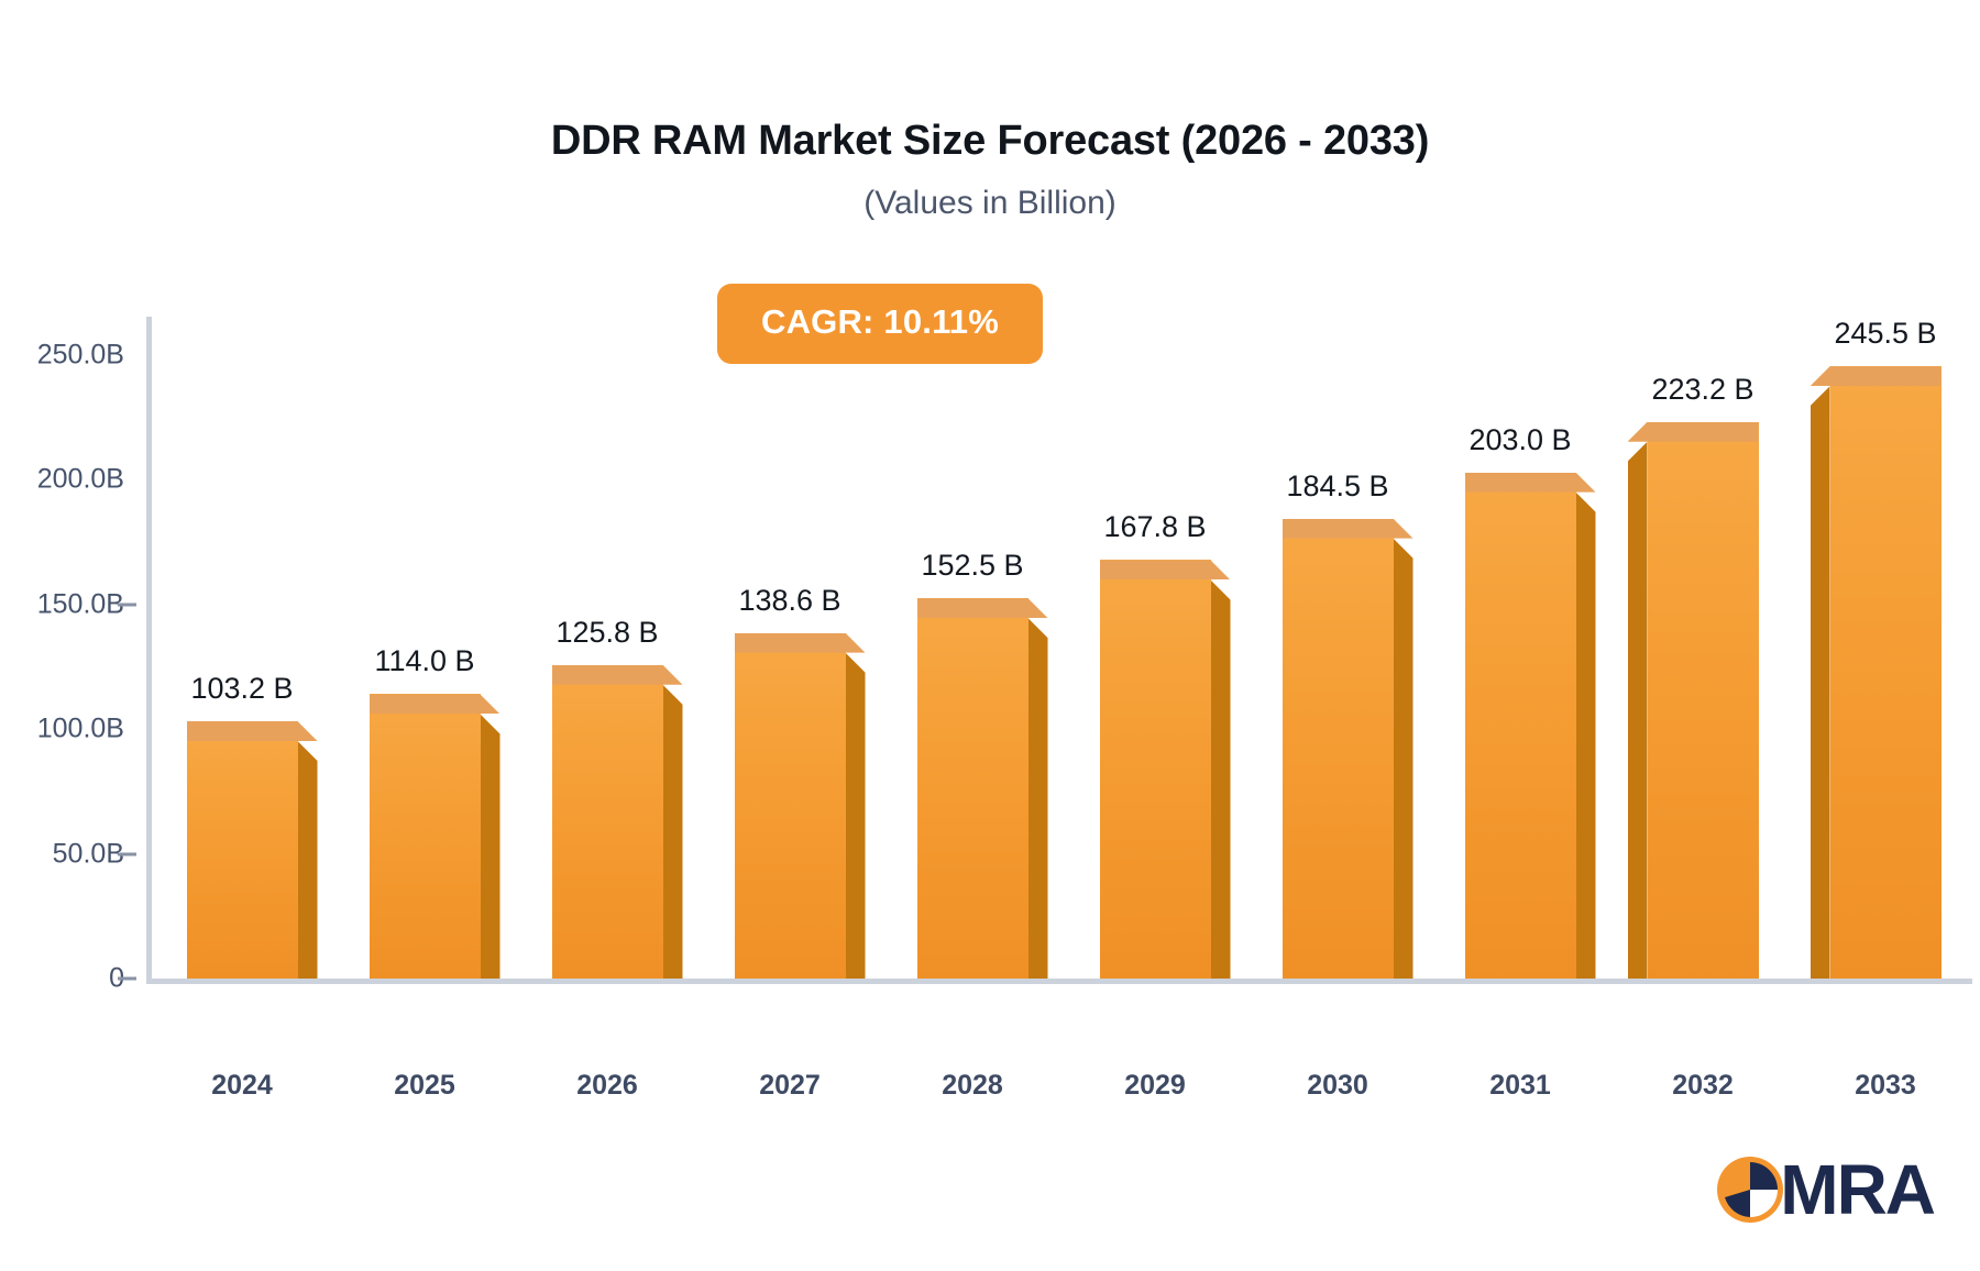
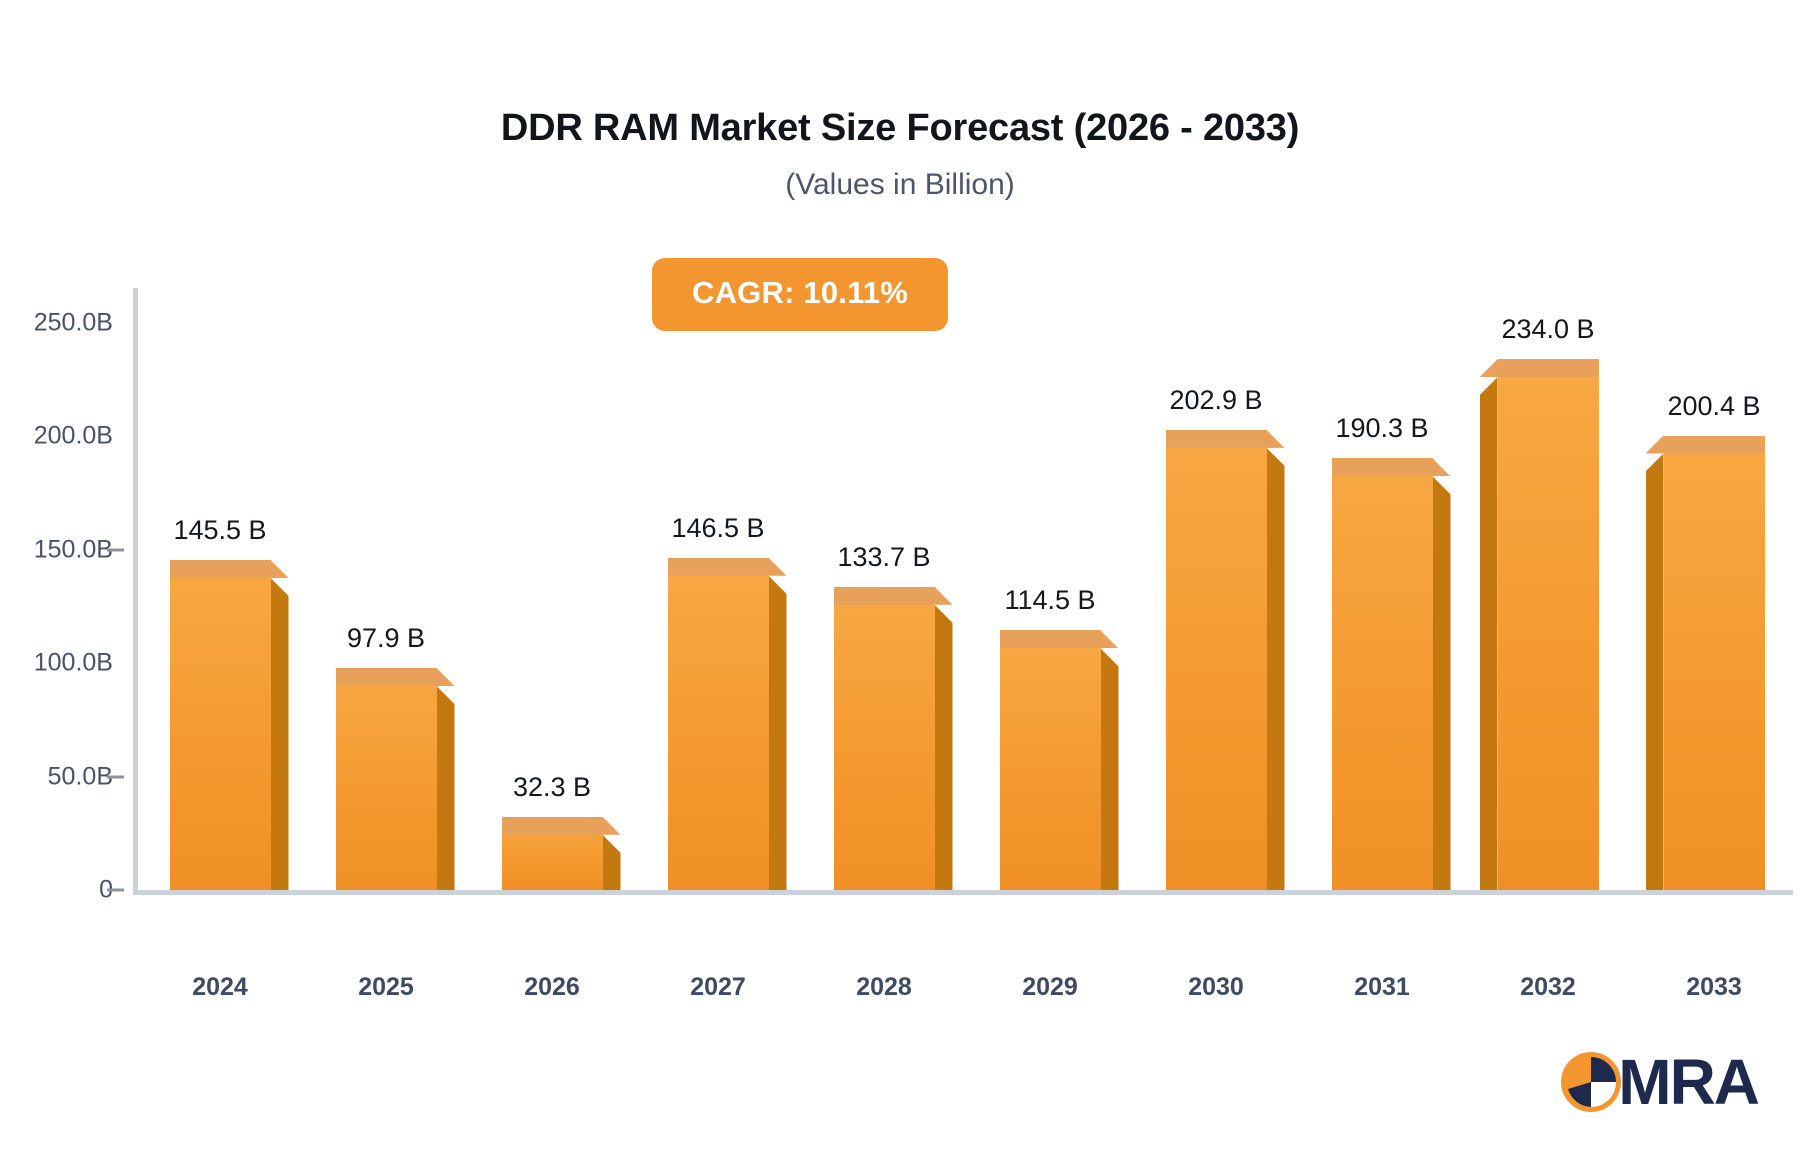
2024: 103.2 -> 145.5
2025: 114.0 -> 97.9
2026: 125.8 -> 32.3
2027: 138.6 -> 146.5
2028: 152.5 -> 133.7
2029: 167.8 -> 114.5
2030: 184.5 -> 202.9
2031: 203.0 -> 190.3
2032: 223.2 -> 234.0
2033: 245.5 -> 200.4
